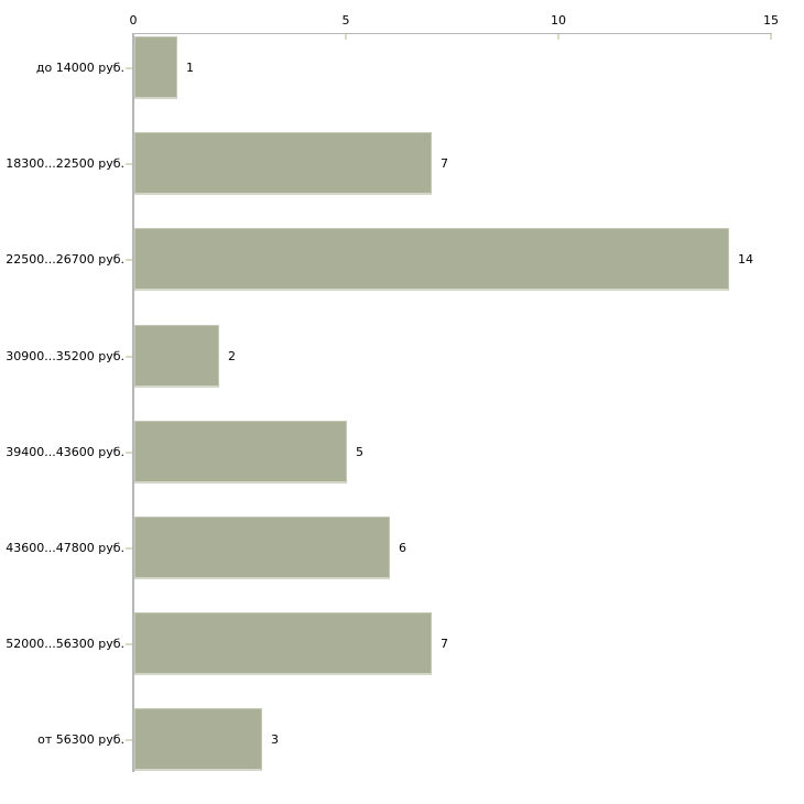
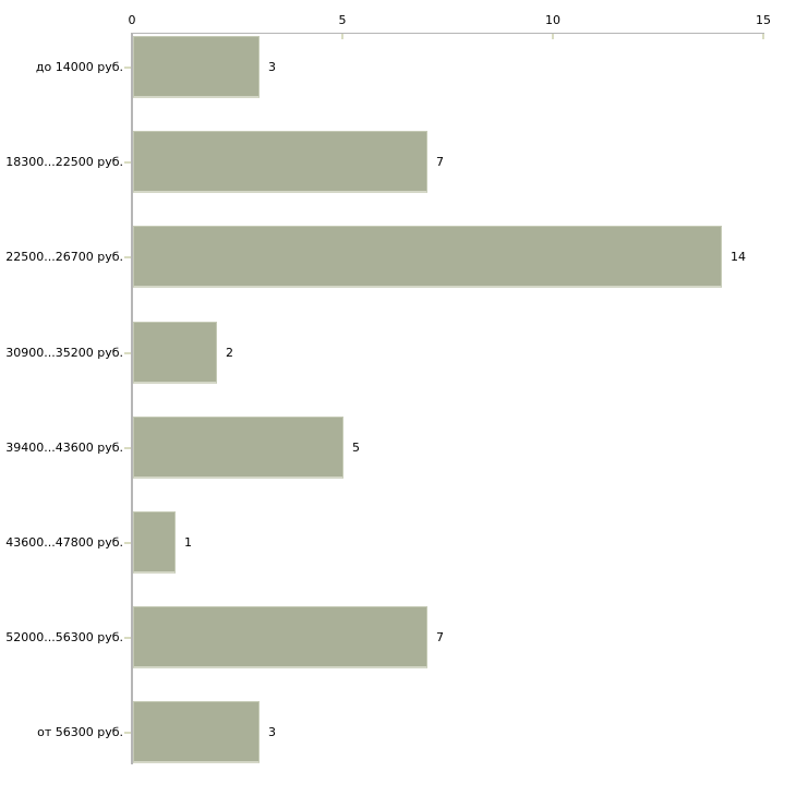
до 14000 руб.: 1 -> 3
43600...47800 руб.: 6 -> 1
